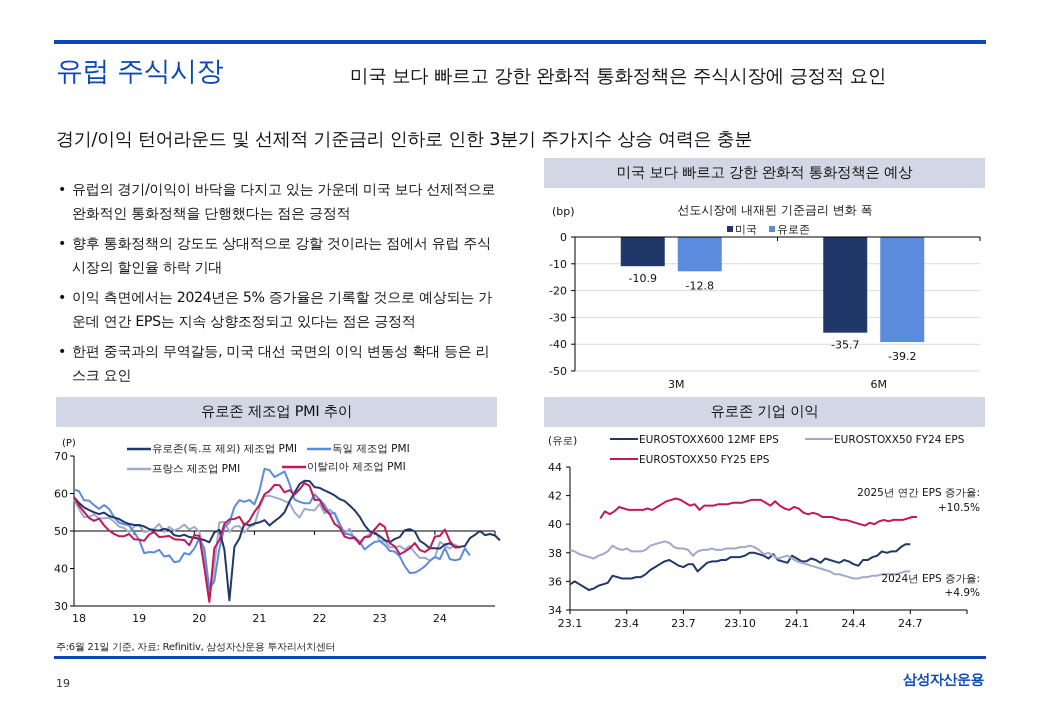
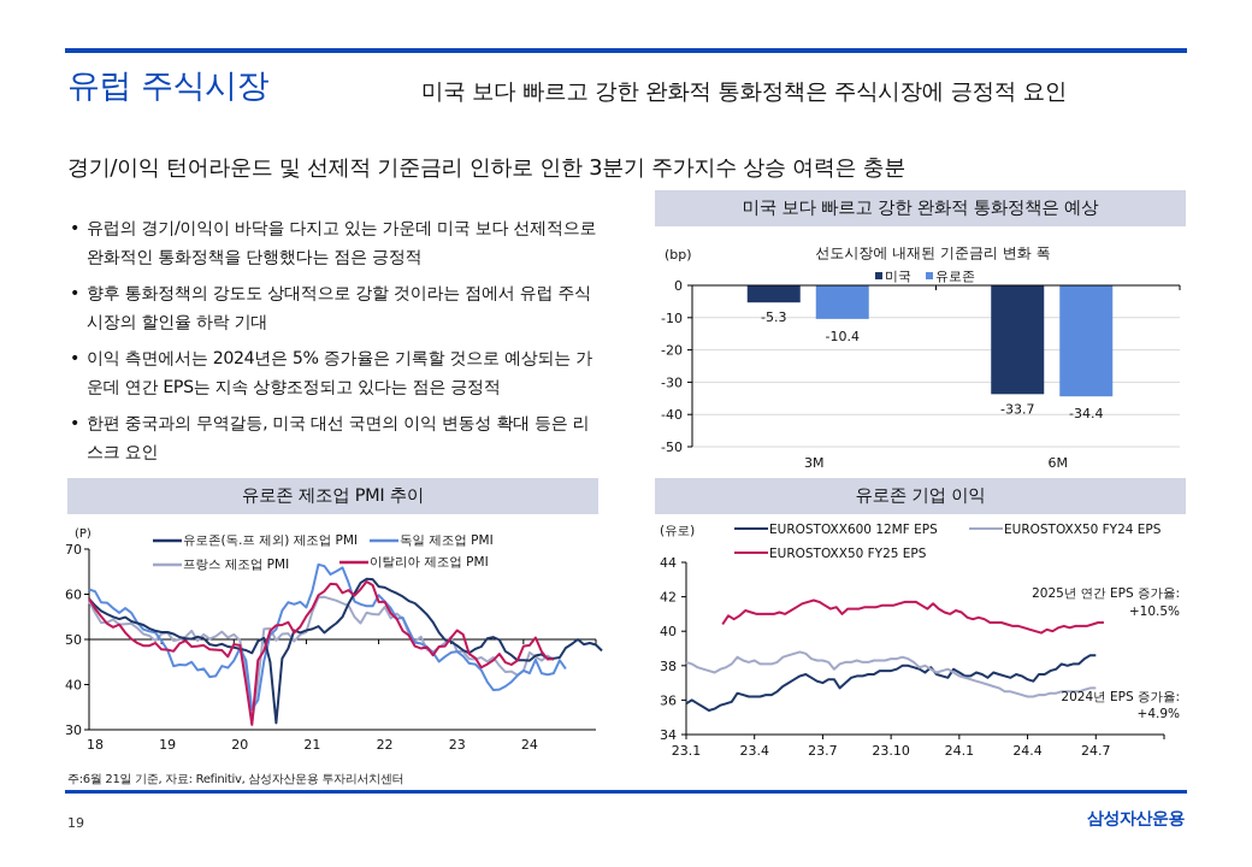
선도시장에 내재된 기준금리 변화 폭/미국/3M: -10.9 -> -5.3
선도시장에 내재된 기준금리 변화 폭/유로존/3M: -12.8 -> -10.4
선도시장에 내재된 기준금리 변화 폭/미국/6M: -35.7 -> -33.7
선도시장에 내재된 기준금리 변화 폭/유로존/6M: -39.2 -> -34.4
